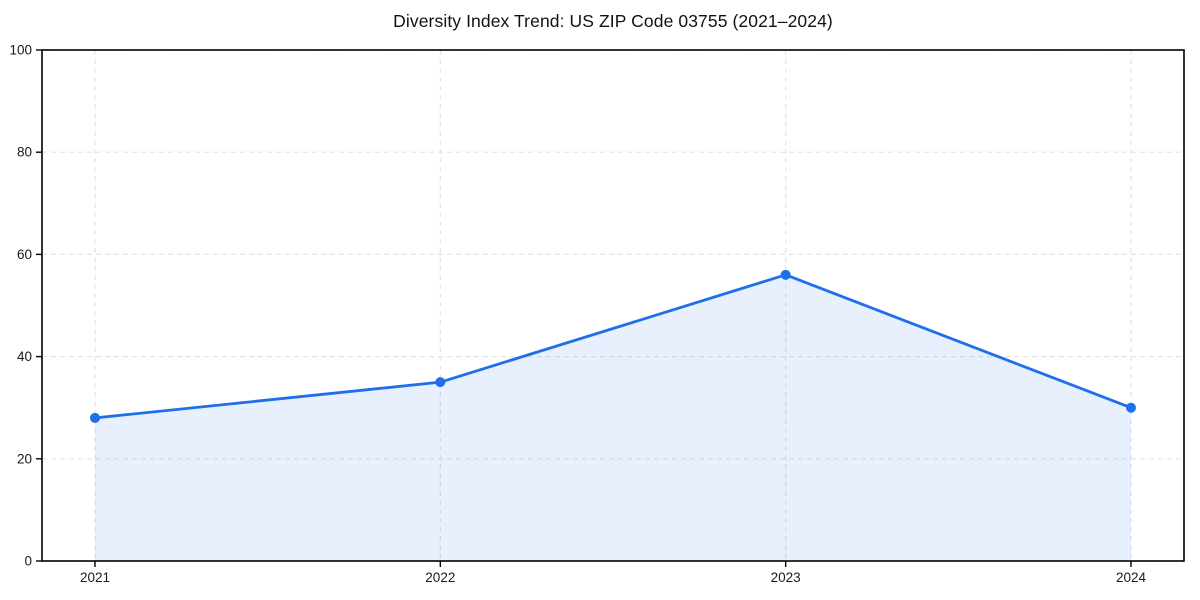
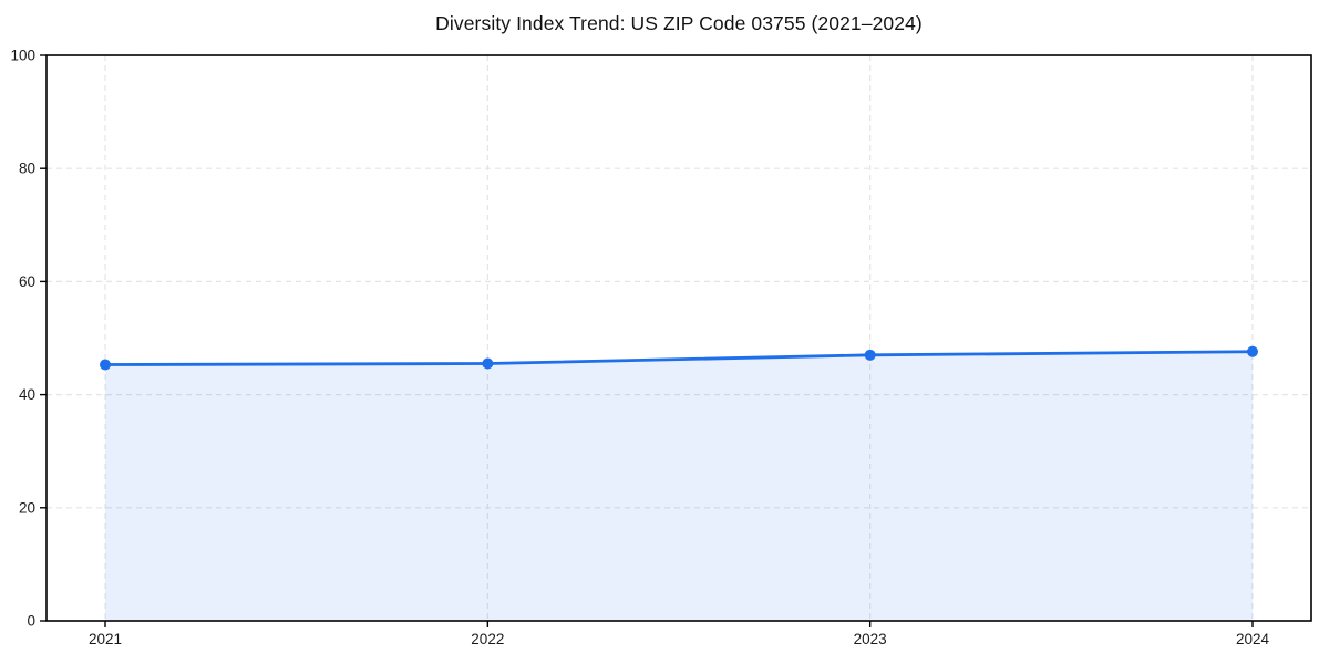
2021: 28 -> 45
2022: 35 -> 46
2023: 56 -> 47
2024: 30 -> 48
